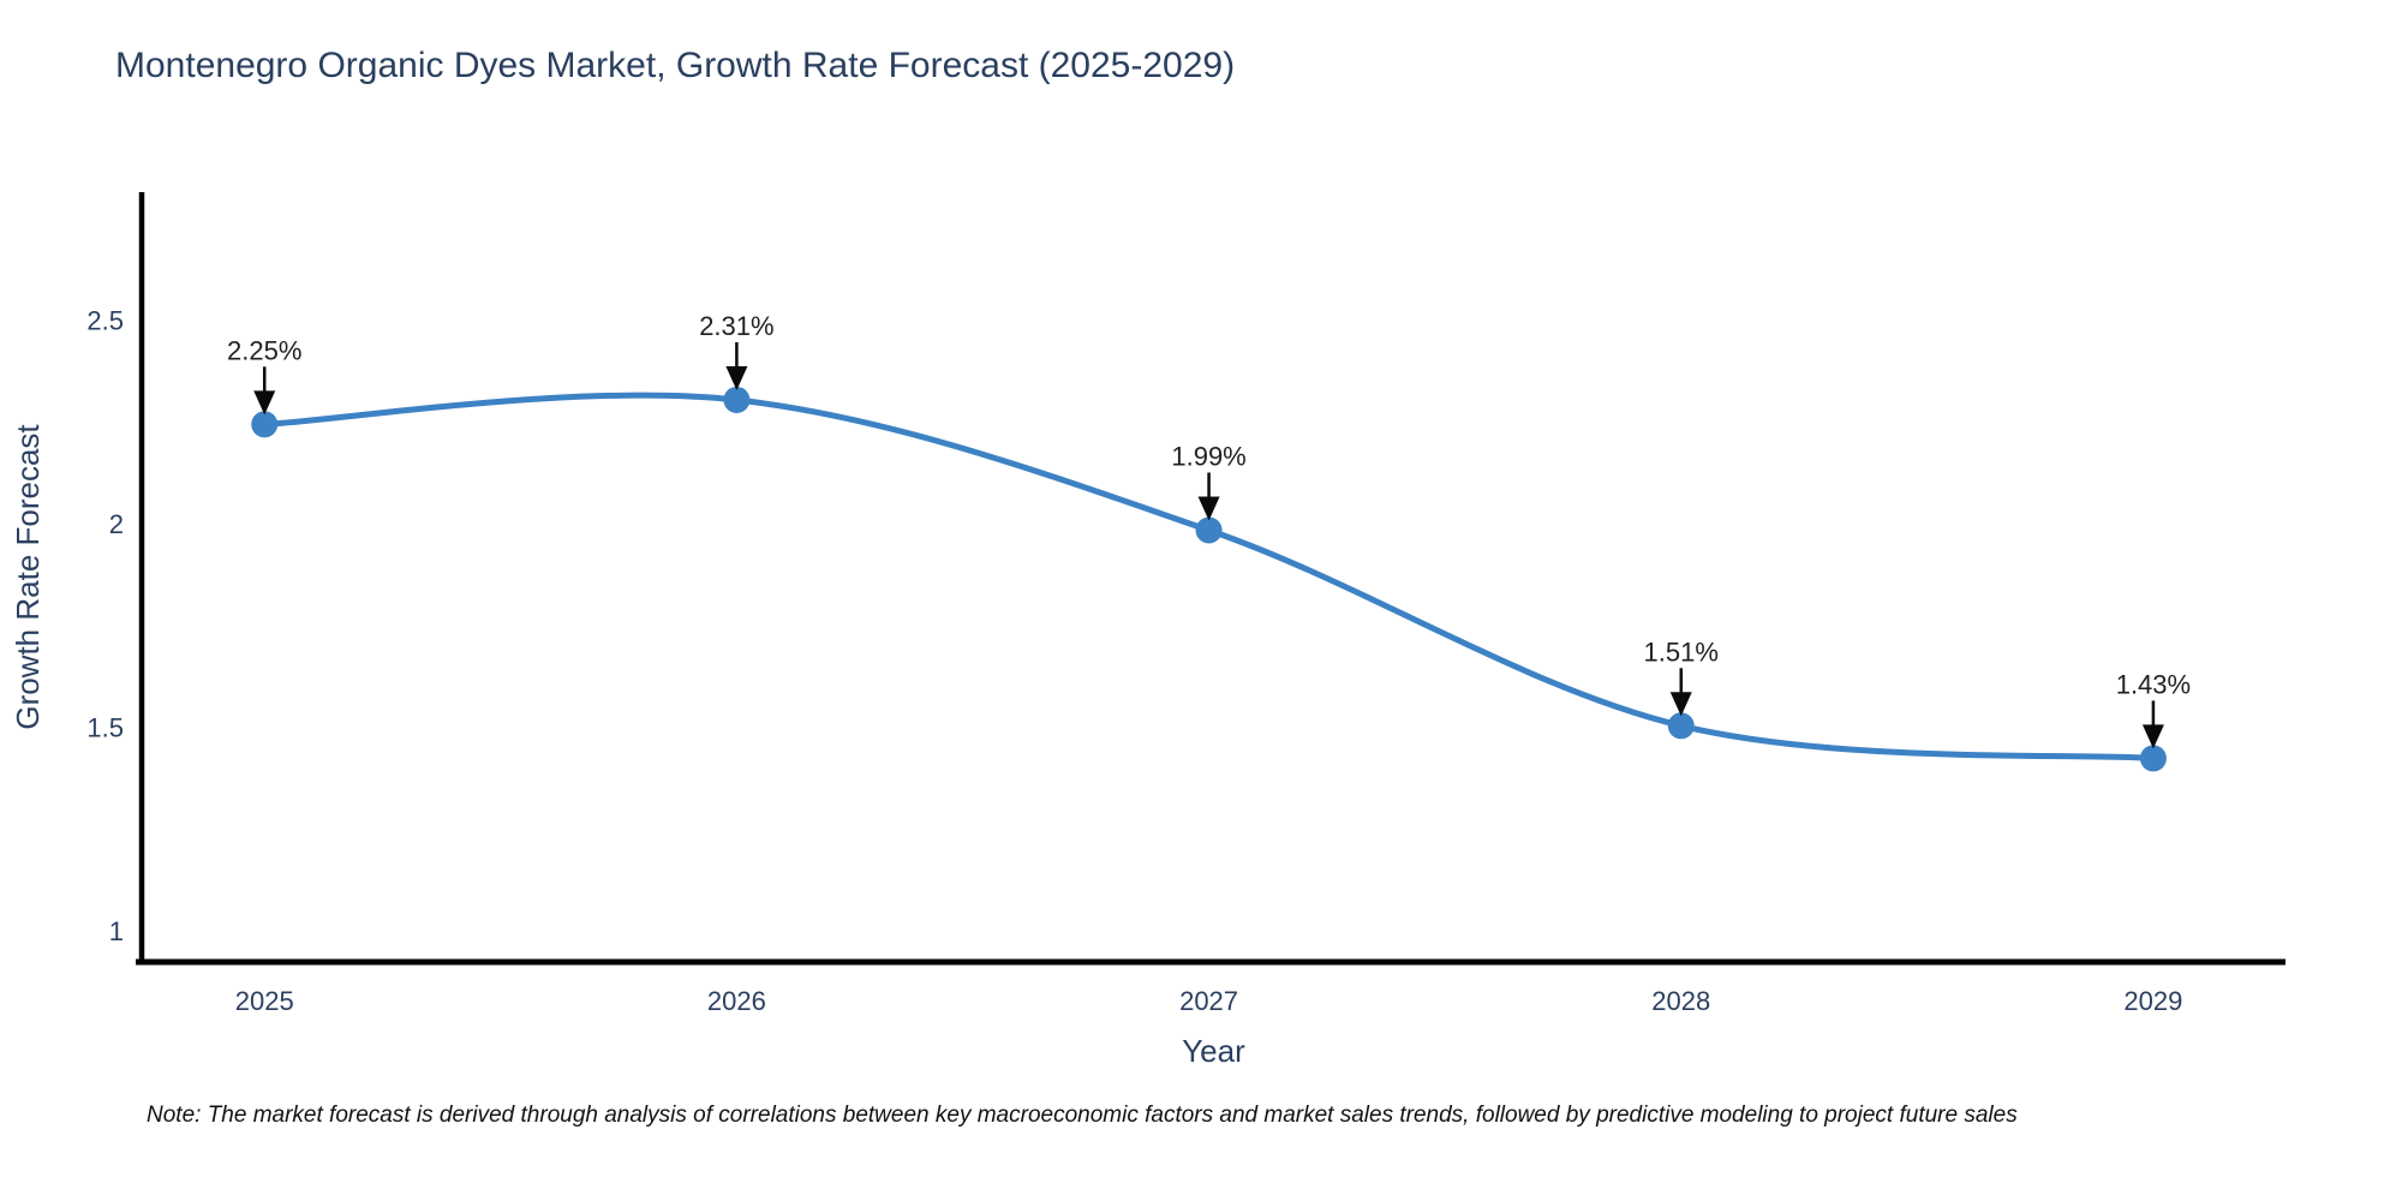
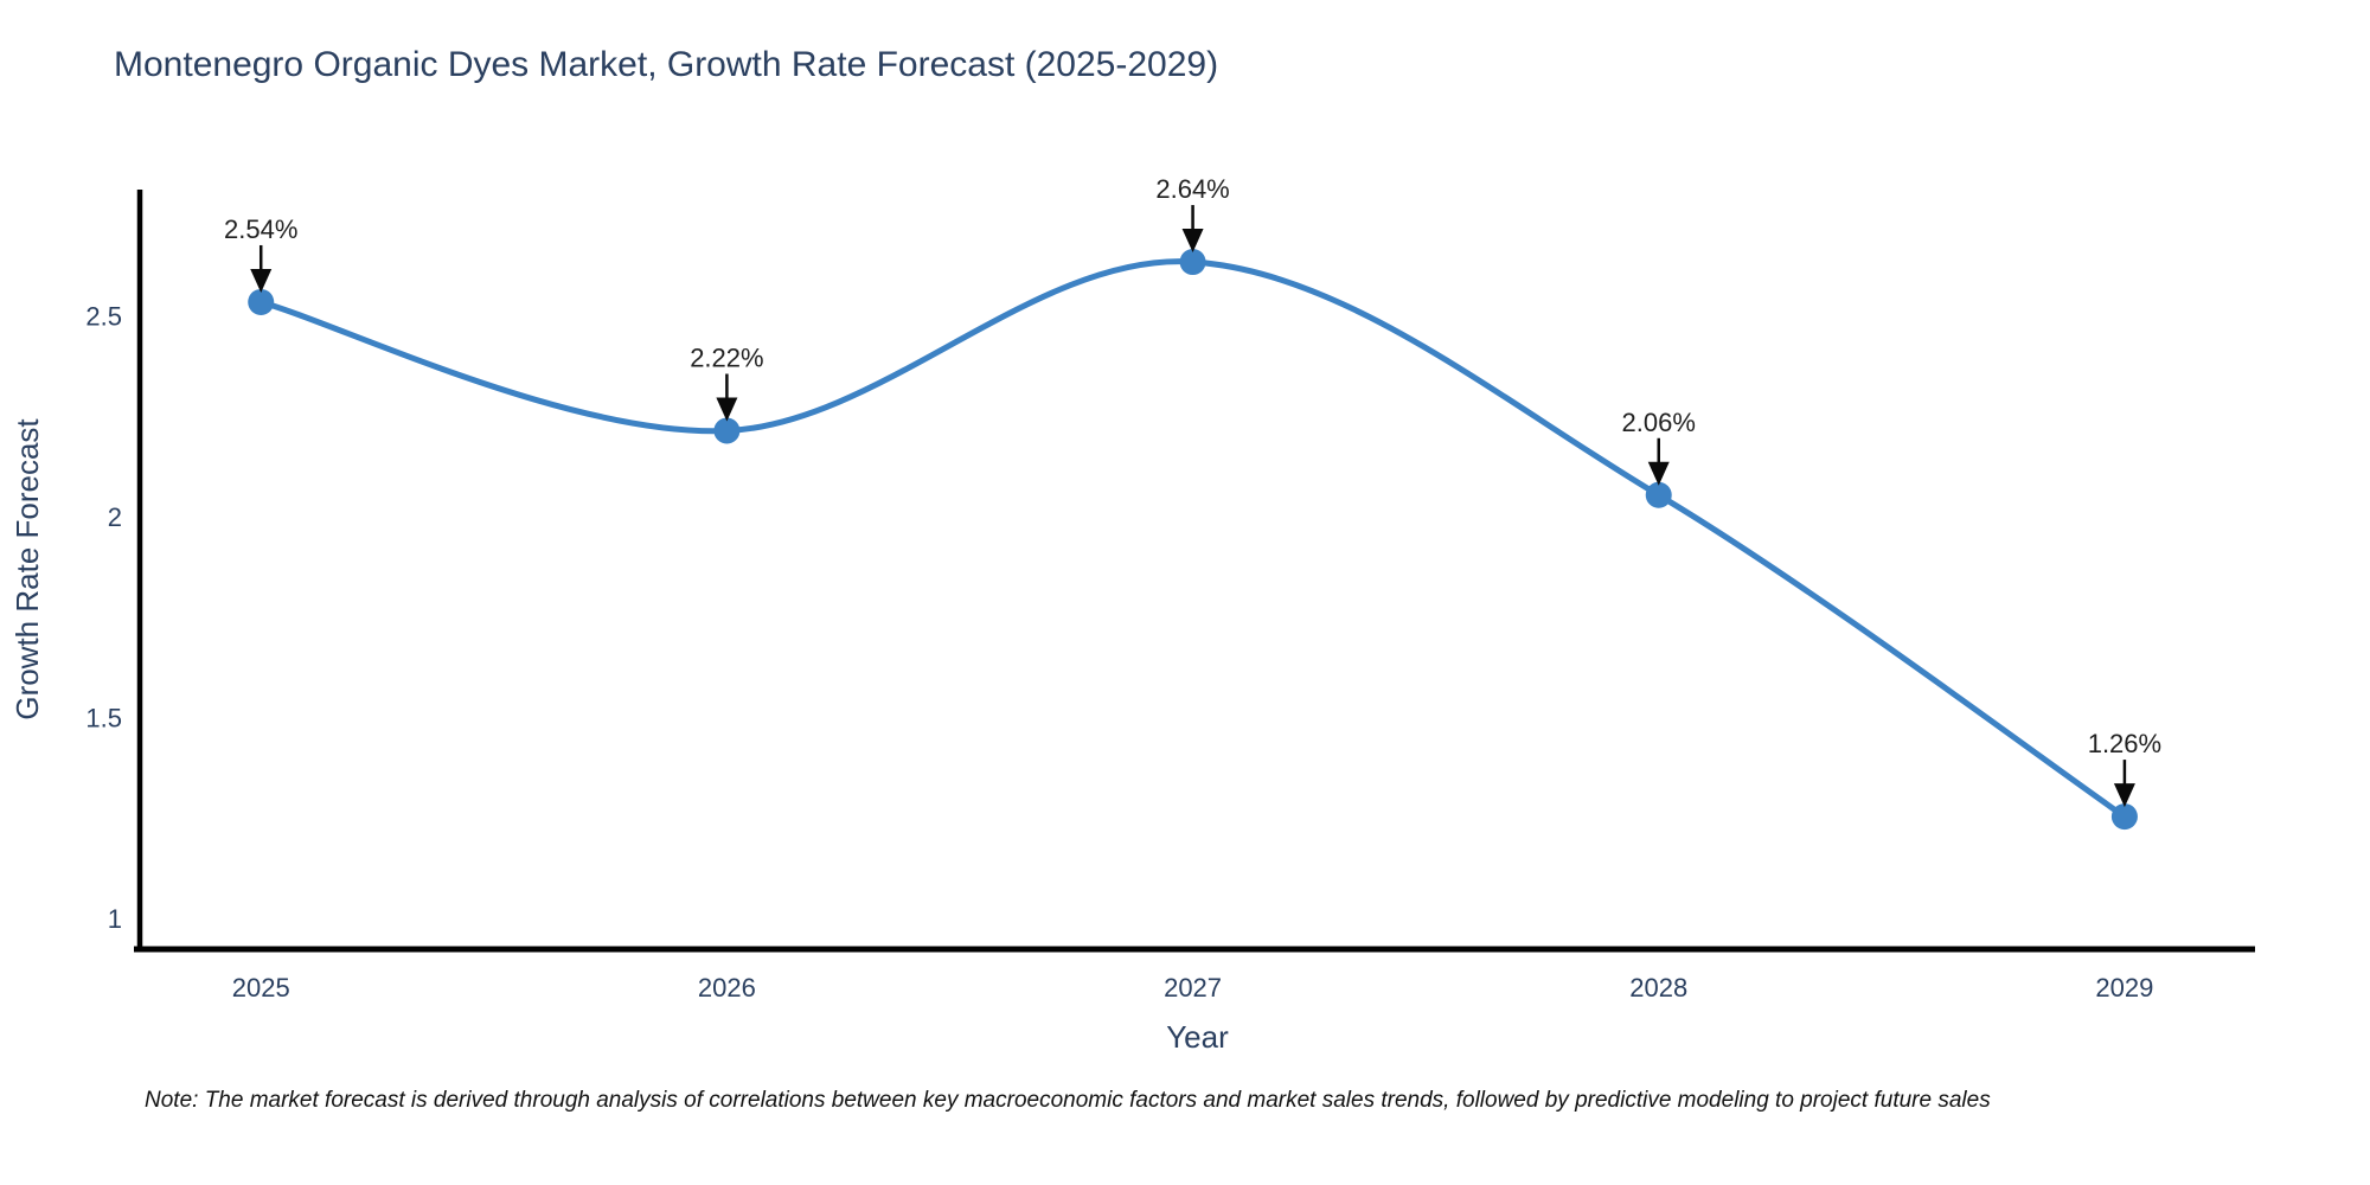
2025: 2.25% -> 2.54%
2026: 2.31% -> 2.22%
2027: 1.99% -> 2.64%
2028: 1.51% -> 2.06%
2029: 1.43% -> 1.26%
